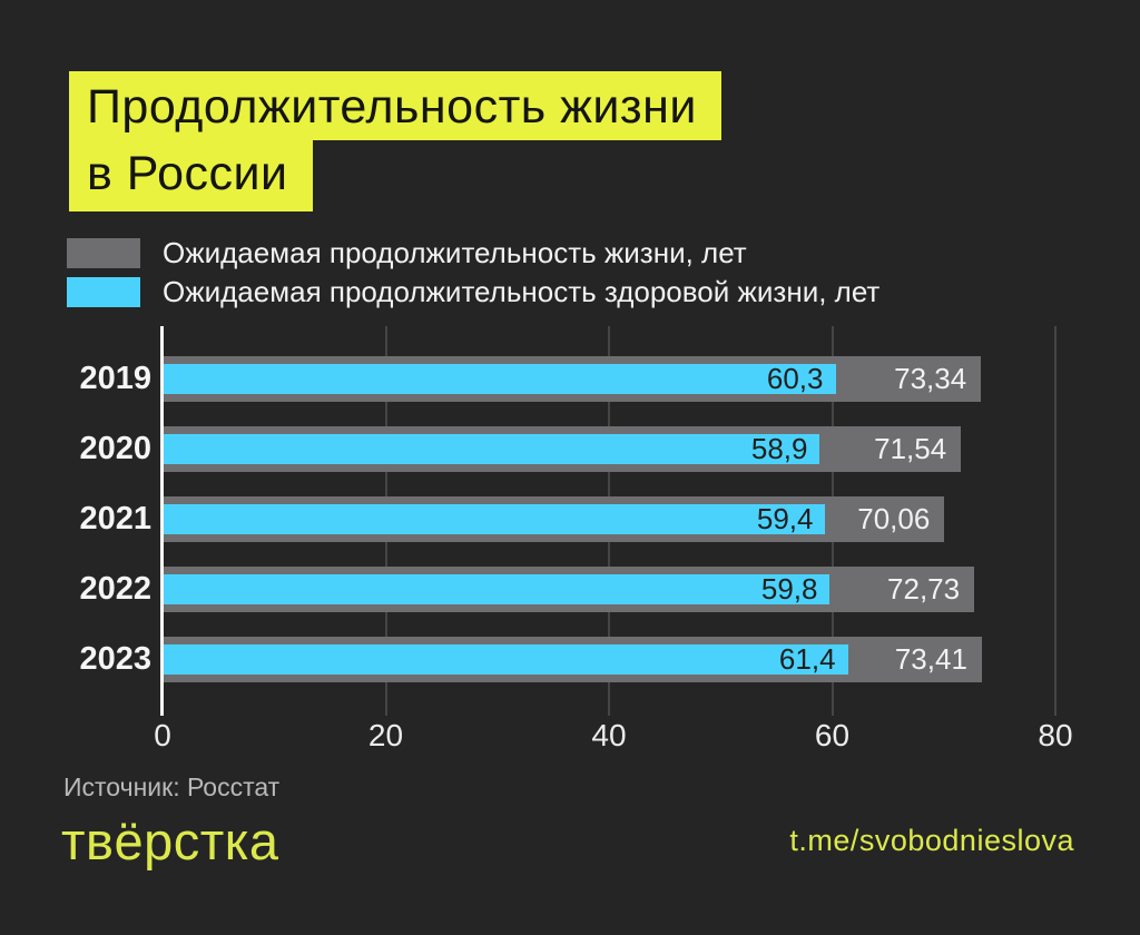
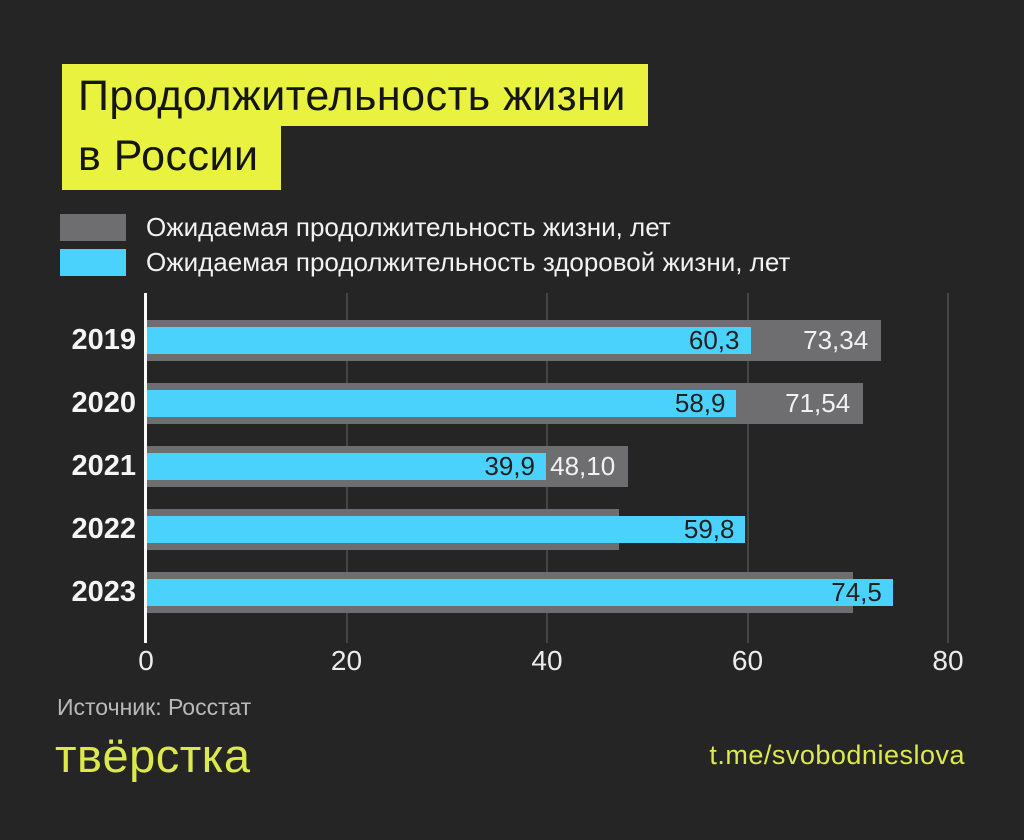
Ожидаемая продолжительность жизни, лет/2021: 70,06 -> 48,10
Ожидаемая продолжительность здоровой жизни, лет/2021: 59,4 -> 39,9
Ожидаемая продолжительность жизни, лет/2022: 72,73 -> 47,14
Ожидаемая продолжительность жизни, лет/2023: 73,41 -> 70,55
Ожидаемая продолжительность здоровой жизни, лет/2023: 61,4 -> 74,5
